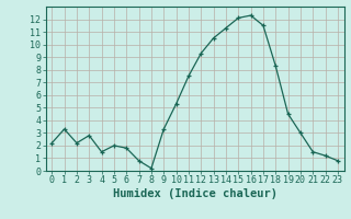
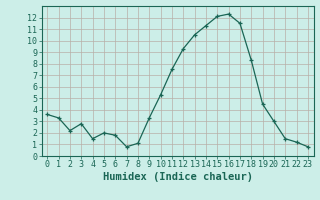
0: 2.2 -> 3.6
8: 0.2 -> 1.1
